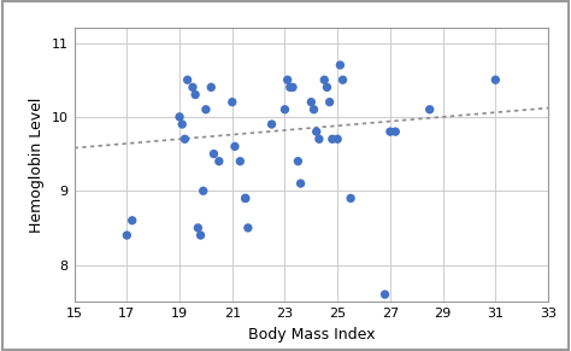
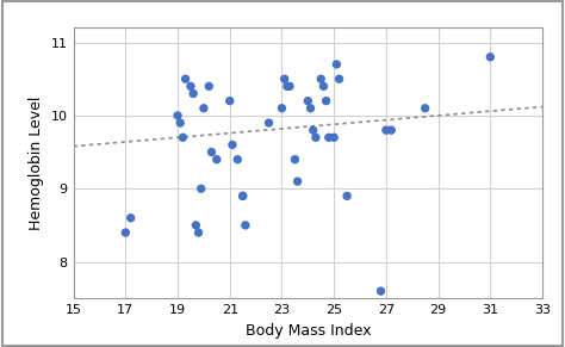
31: 10.5 -> 10.8
